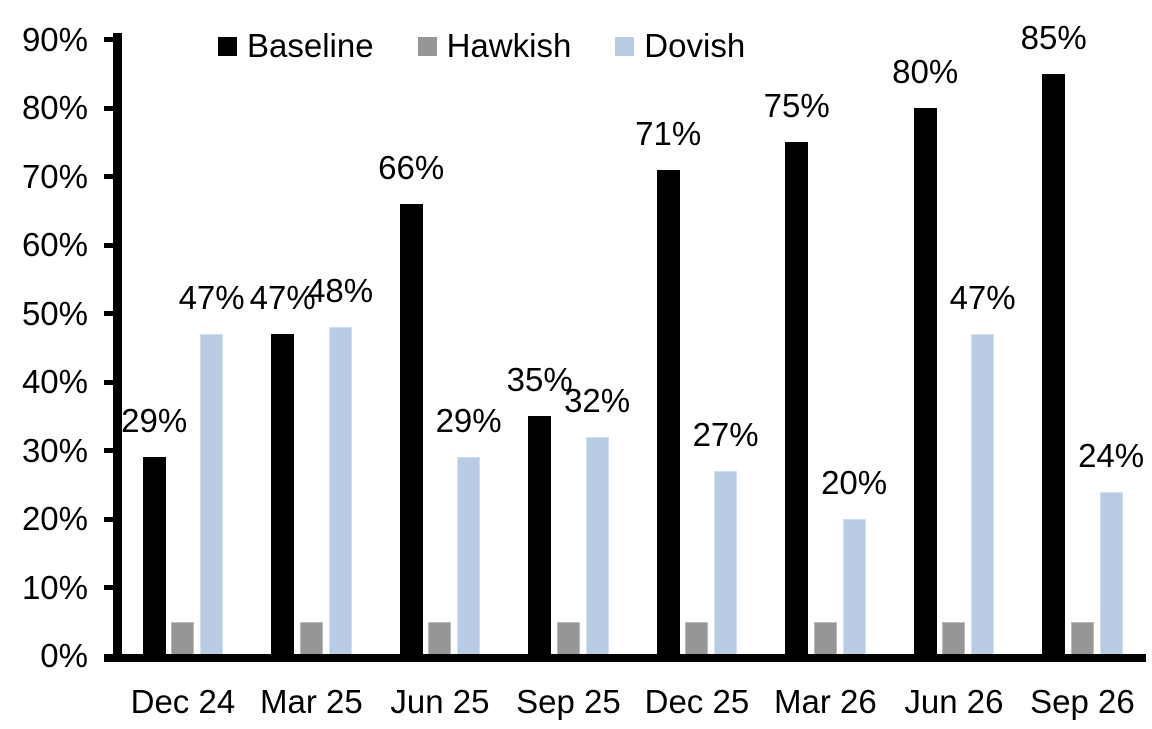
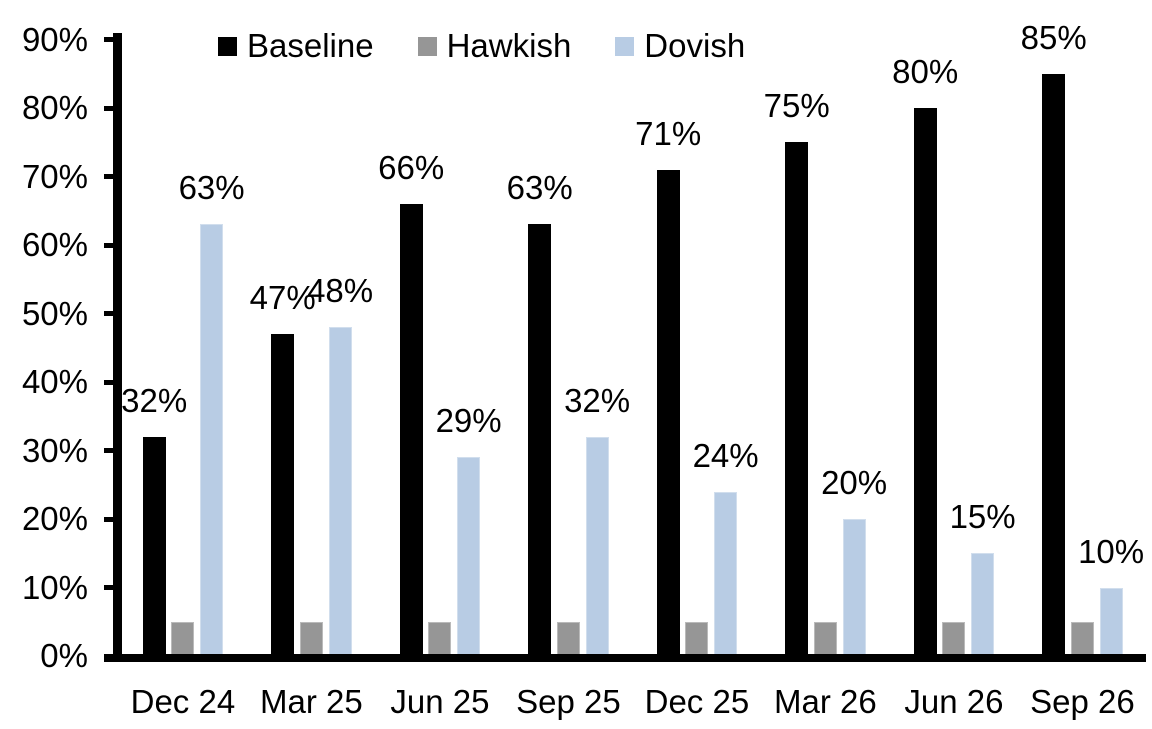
Baseline/Dec 24: 29% -> 32%
Dovish/Dec 24: 47% -> 63%
Baseline/Sep 25: 35% -> 63%
Dovish/Dec 25: 27% -> 24%
Dovish/Jun 26: 47% -> 15%
Dovish/Sep 26: 24% -> 10%
